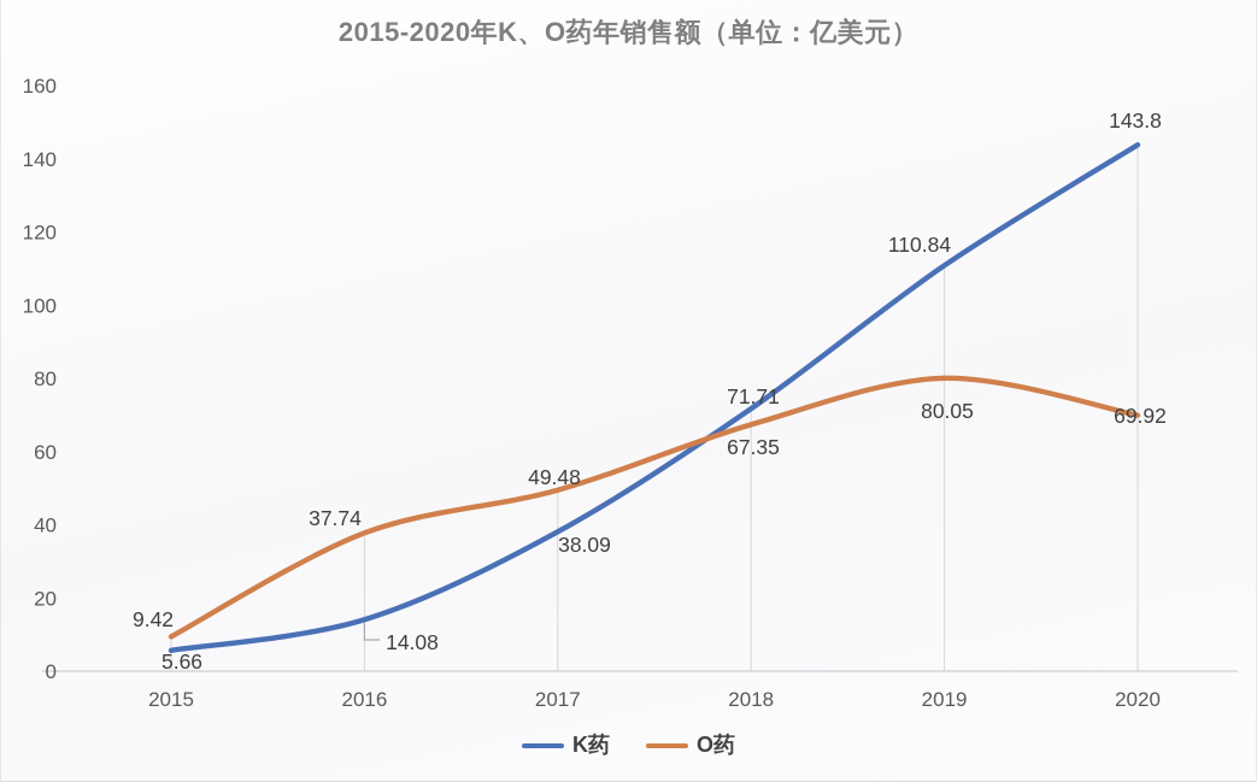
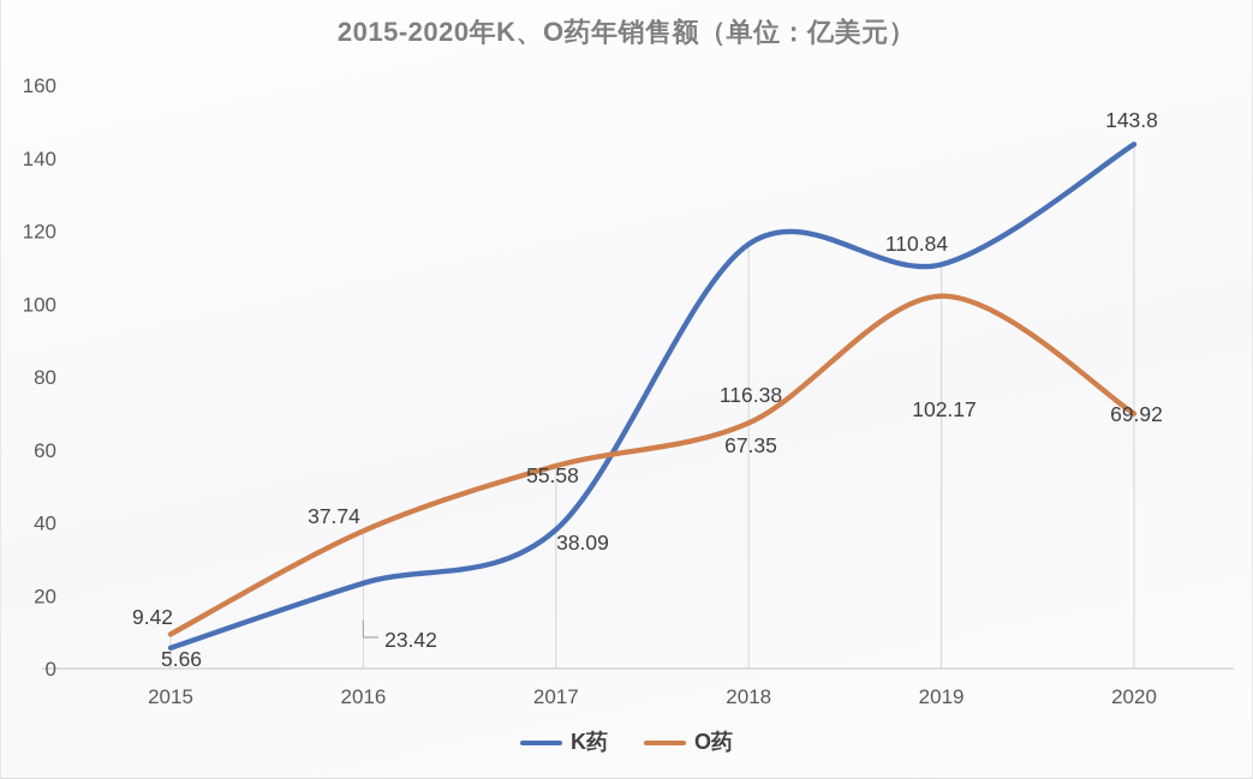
K药/2016: 14.08 -> 23.42
O药/2017: 49.48 -> 55.58
K药/2018: 71.71 -> 116.38
O药/2019: 80.05 -> 102.17
